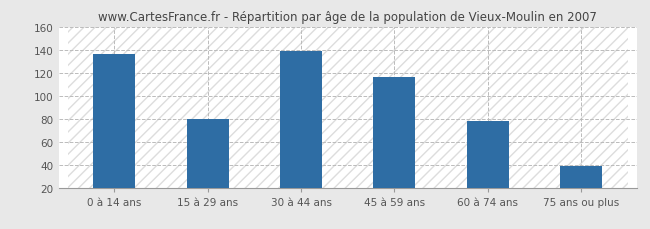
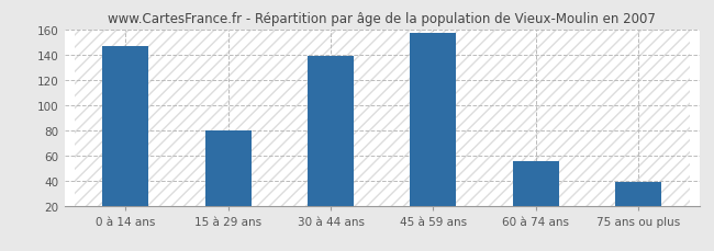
0 à 14 ans: 136 -> 147
45 à 59 ans: 116 -> 157
60 à 74 ans: 78 -> 55
